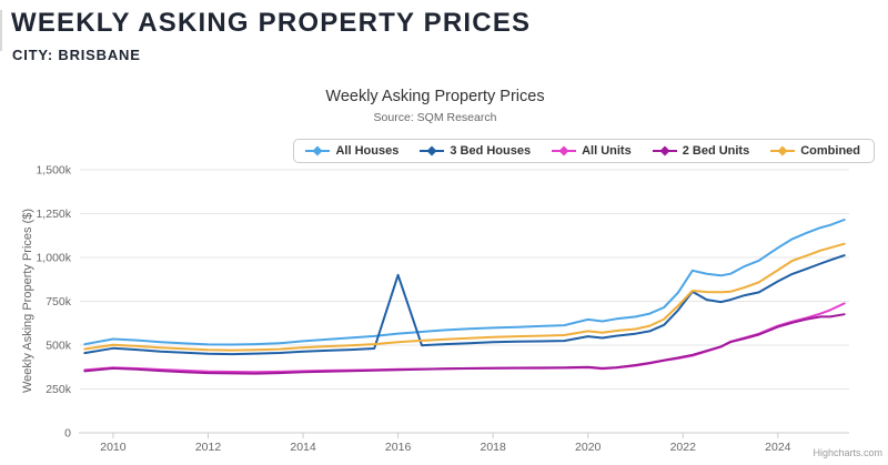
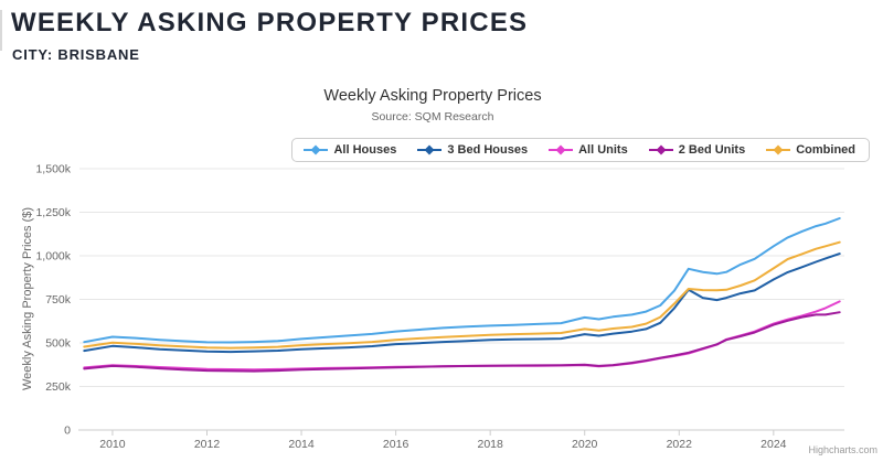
3 Bed Houses/2016: 900k -> 490k
